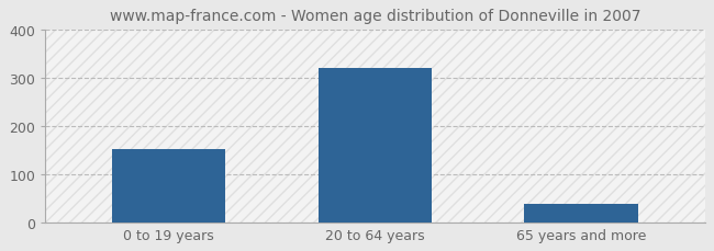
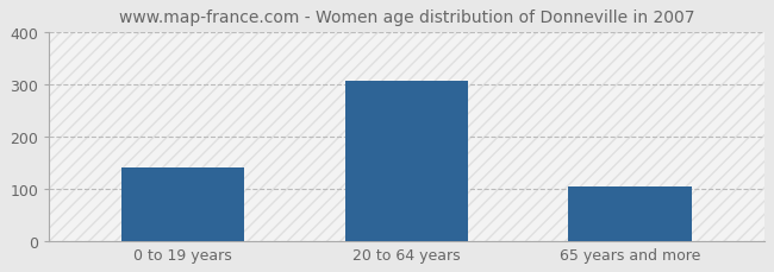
0 to 19 years: 152 -> 140
20 to 64 years: 320 -> 305
65 years and more: 38 -> 105
